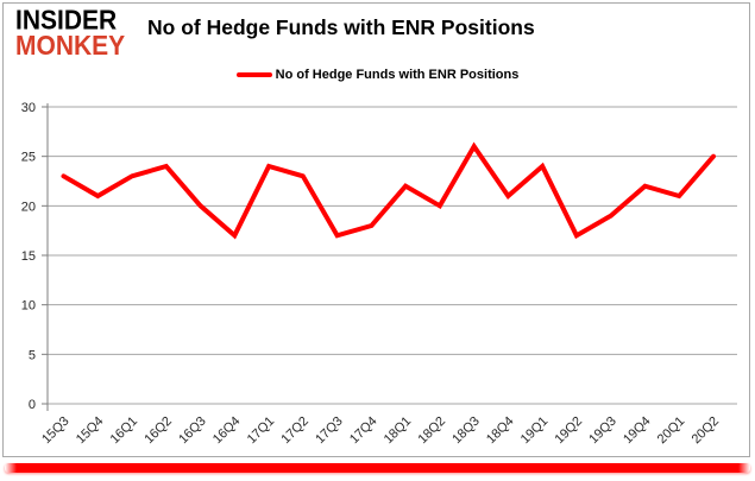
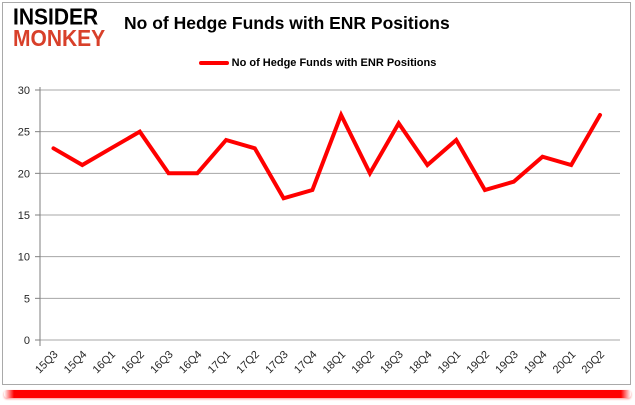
16Q2: 24 -> 25
16Q4: 17 -> 20
18Q1: 22 -> 27
19Q2: 17 -> 18
20Q2: 25 -> 27
